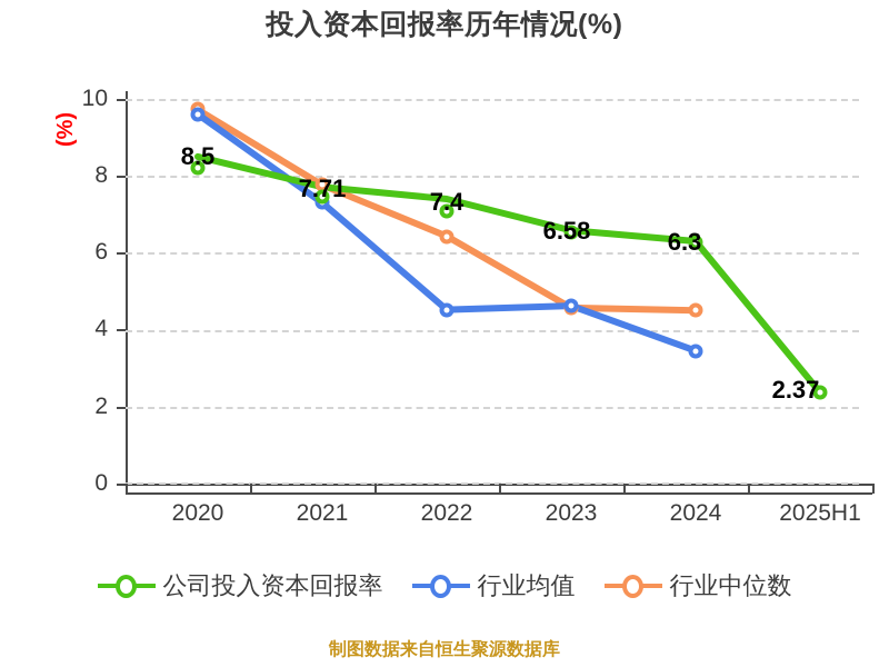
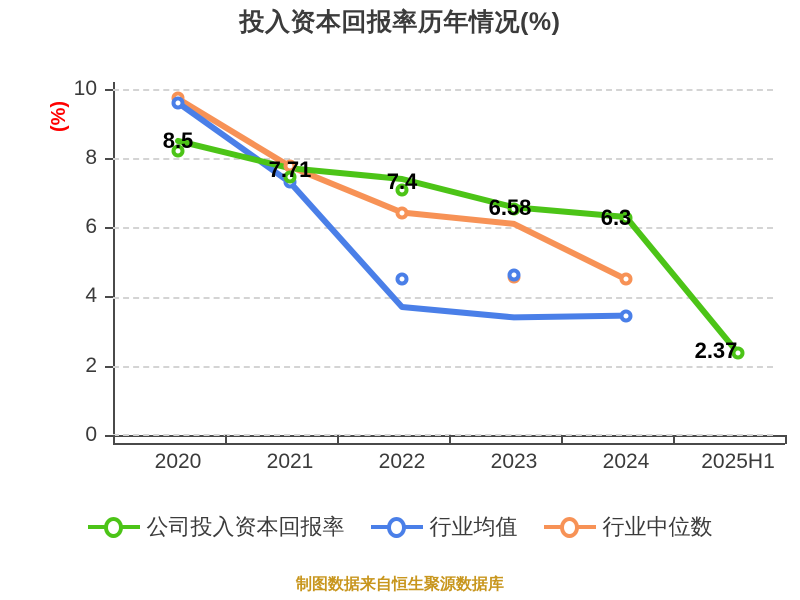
行业均值/2022: 4.5 -> 3.7
行业均值/2023: 4.6 -> 3.4
行业中位数/2023: 4.6 -> 6.1
